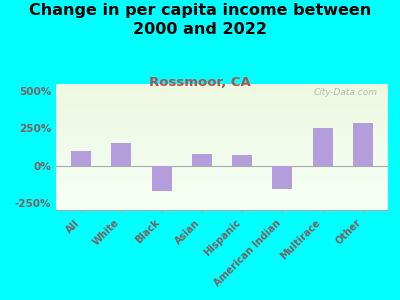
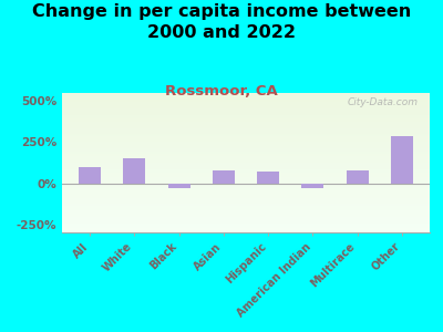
Black: -170% -> -30%
American Indian: -160% -> -30%
Multirace: 250% -> 80%
